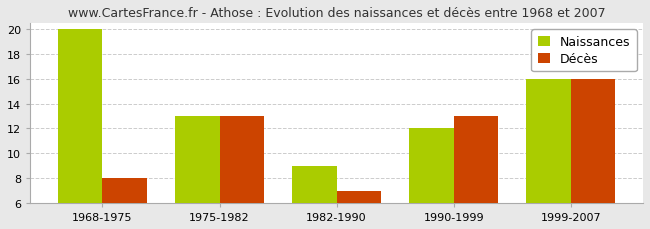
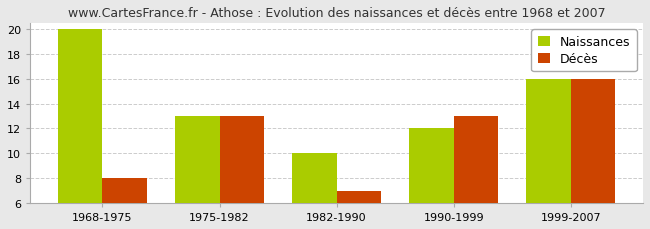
Naissances/1982-1990: 9 -> 10
